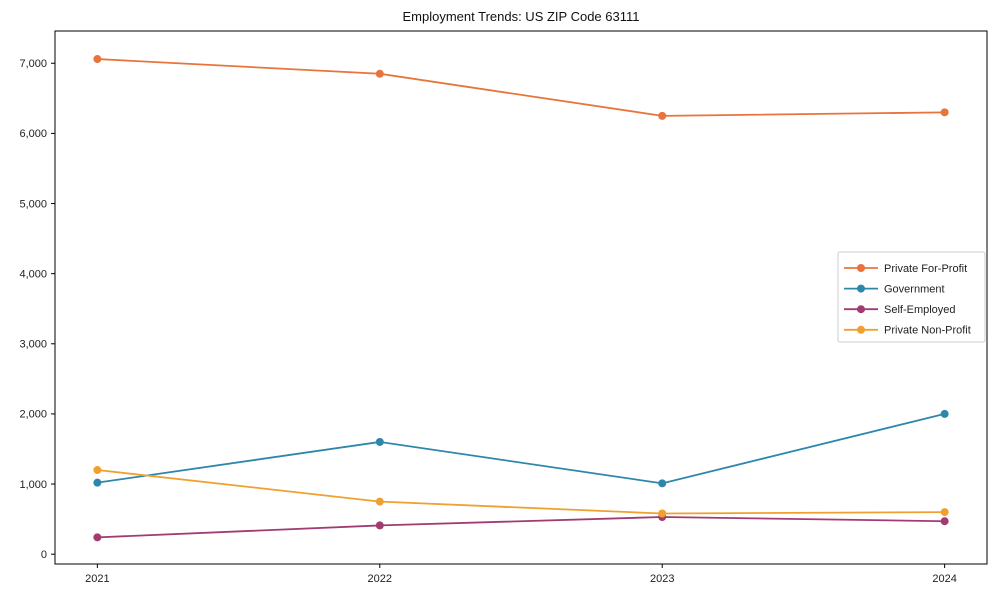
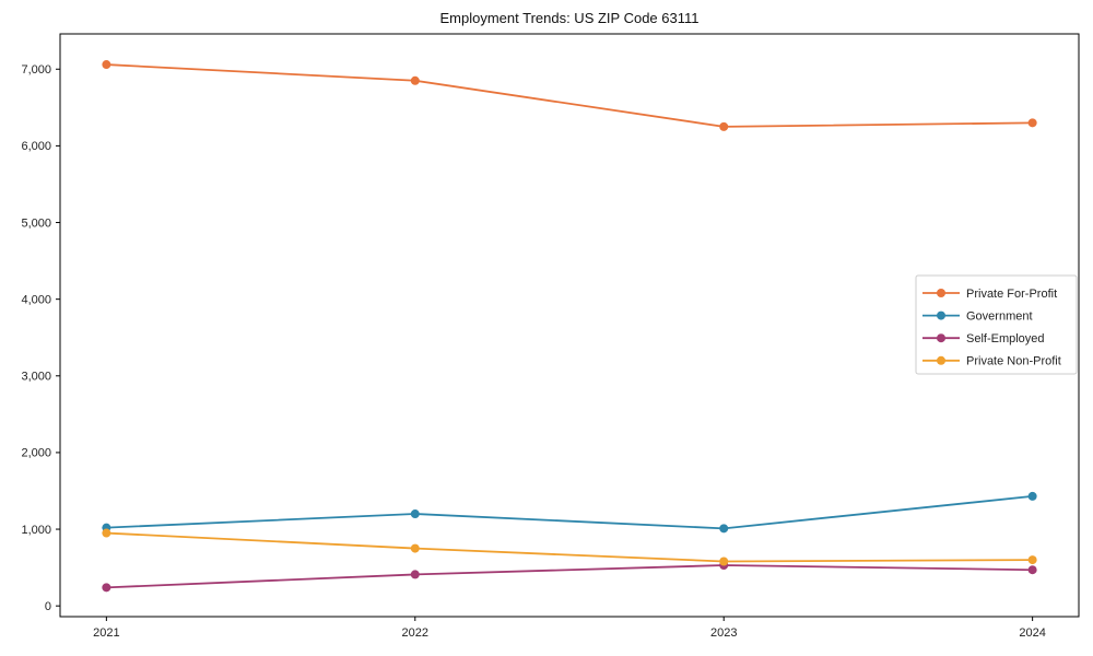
Private Non-Profit/2021: 1200 -> 1000
Government/2022: 1600 -> 1200
Government/2024: 2000 -> 1400
